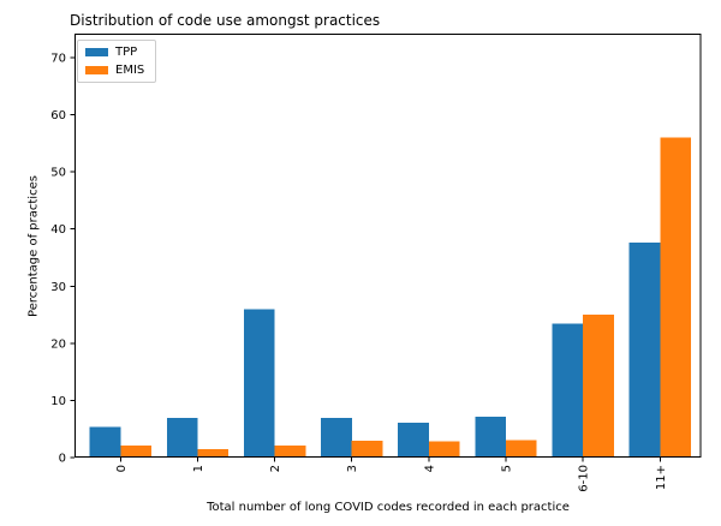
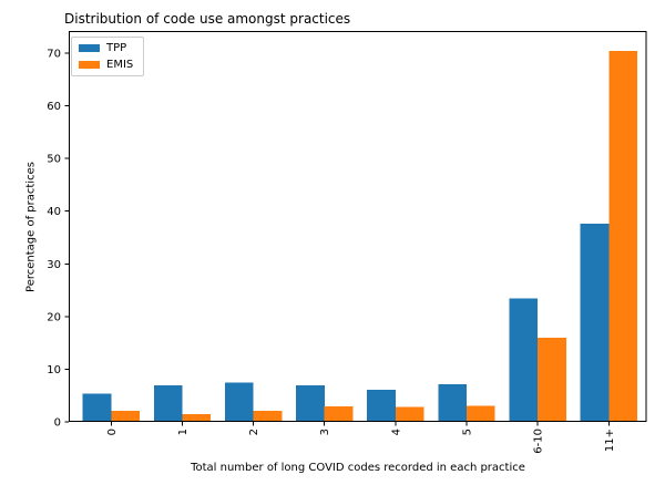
TPP/2: 26 -> 8
EMIS/6-10: 25 -> 16
EMIS/11+: 56 -> 70
